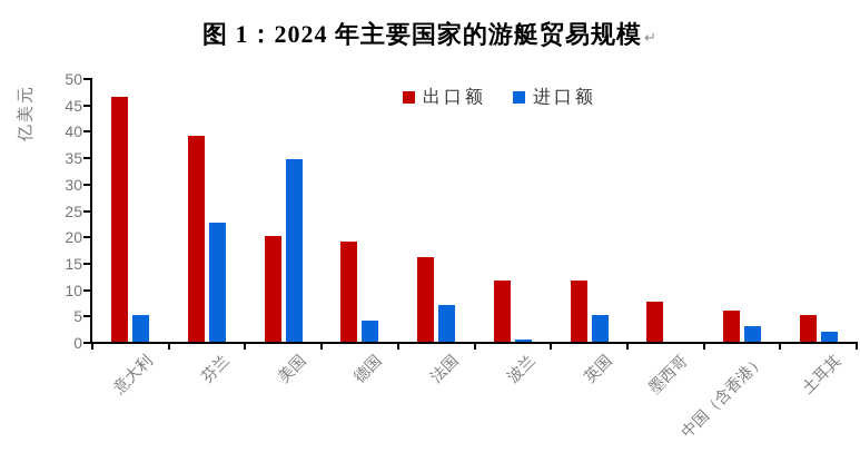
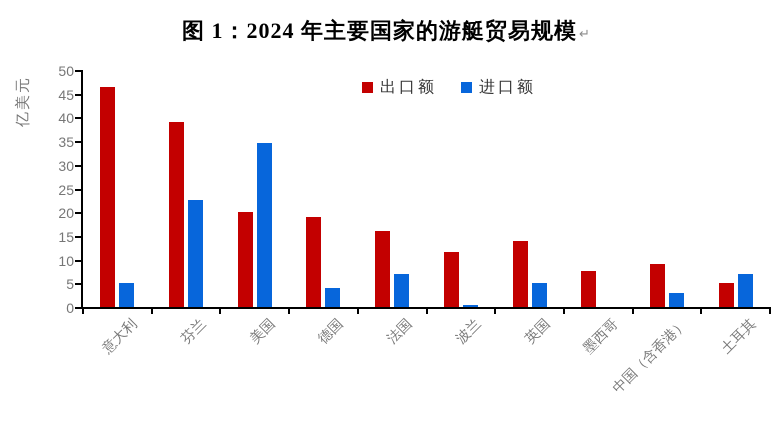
出口额/英国: 12 -> 14
出口额/中国（含香港）: 6 -> 9
进口额/土耳其: 2 -> 7
